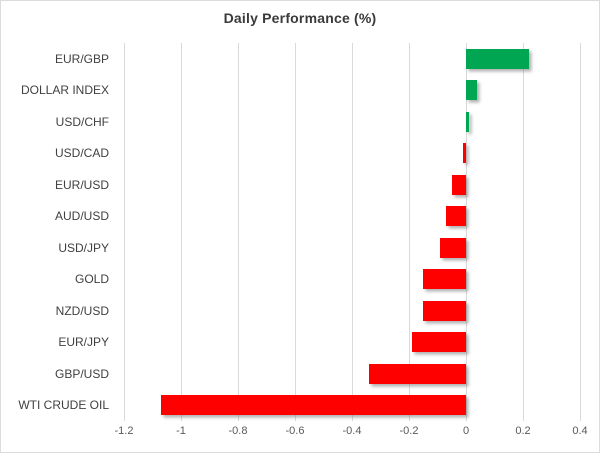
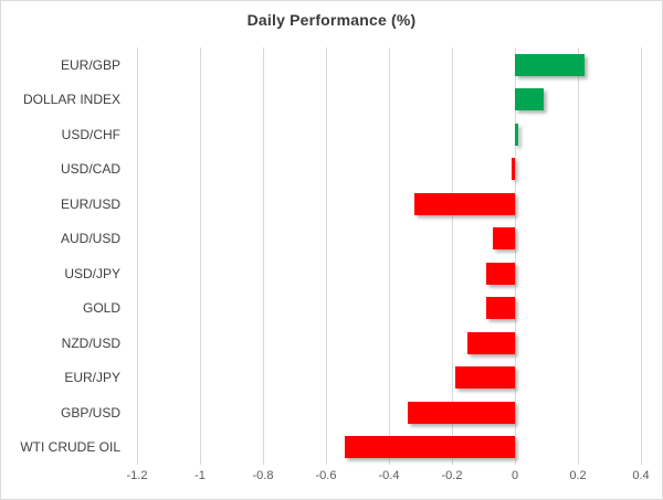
DOLLAR INDEX: 0.04 -> 0.09
EUR/USD: -0.05 -> -0.32
GOLD: -0.15 -> -0.09
WTI CRUDE OIL: -1.07 -> -0.54
